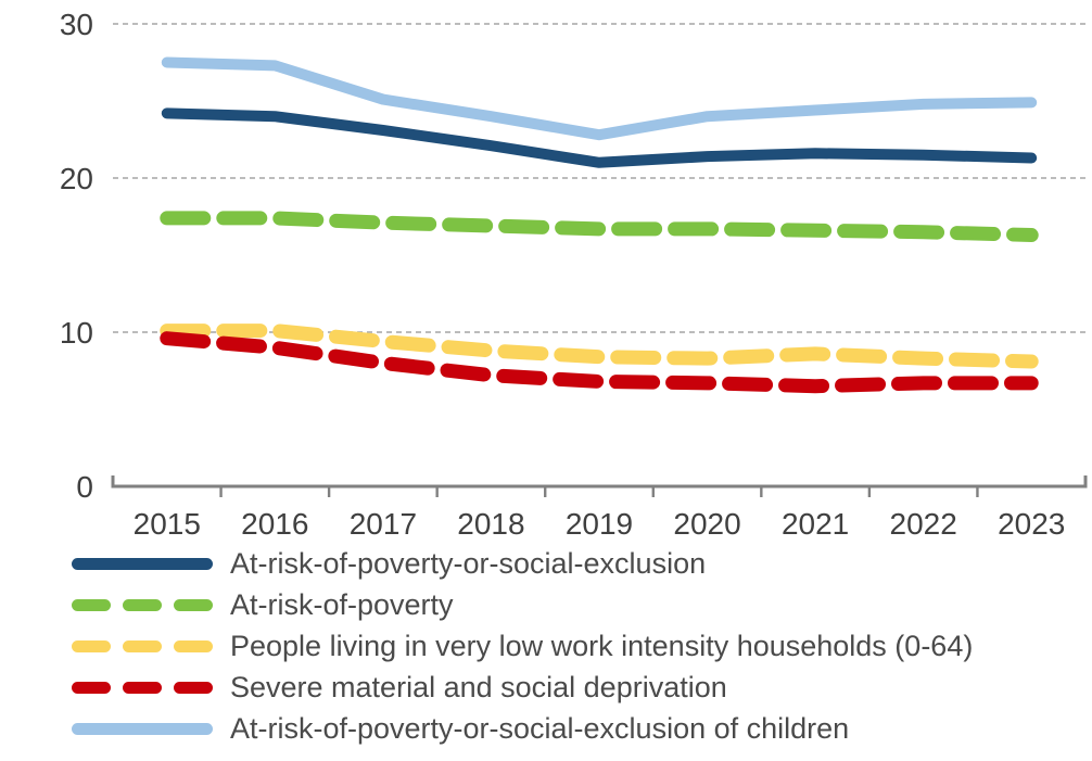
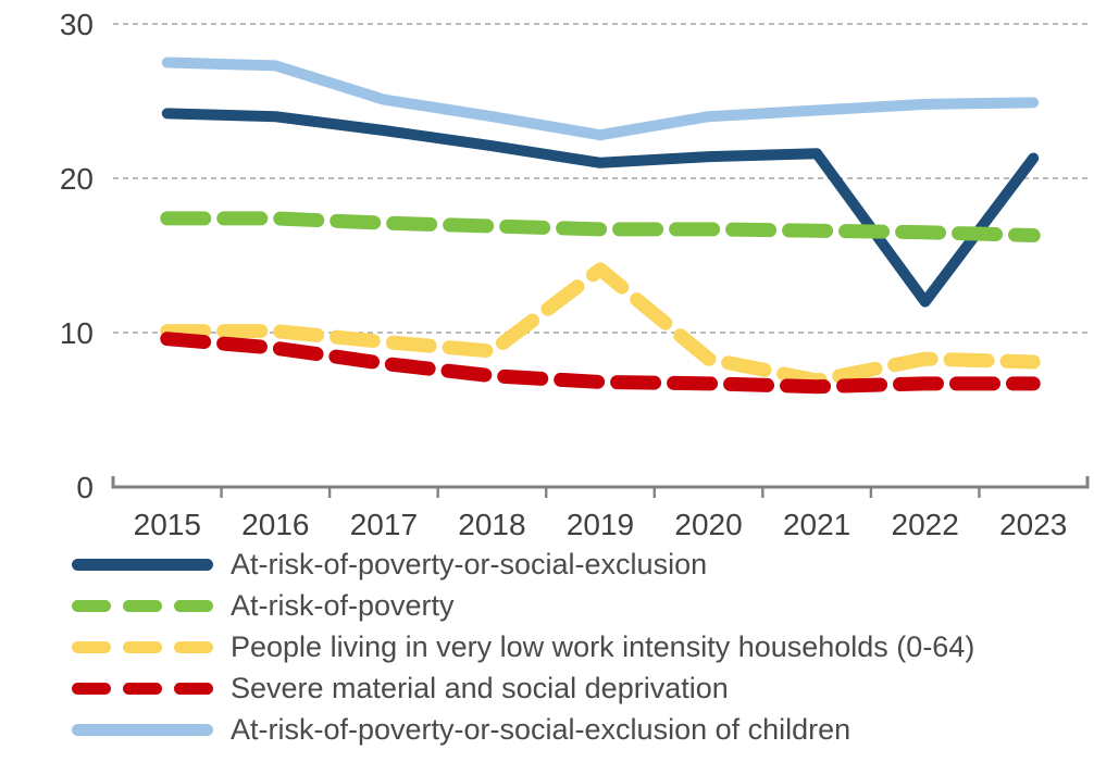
People living in very low work intensity households (0-64)/2019: 8.4 -> 14.1
People living in very low work intensity households (0-64)/2021: 8.6 -> 6.9
At-risk-of-poverty-or-social-exclusion/2022: 21.5 -> 12.0
